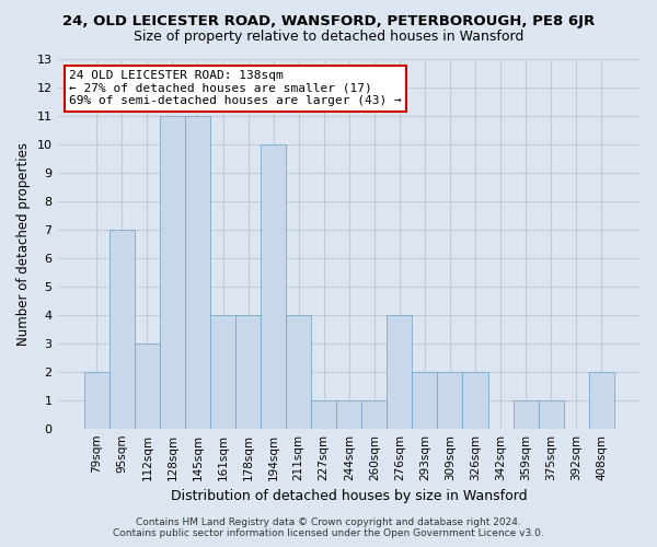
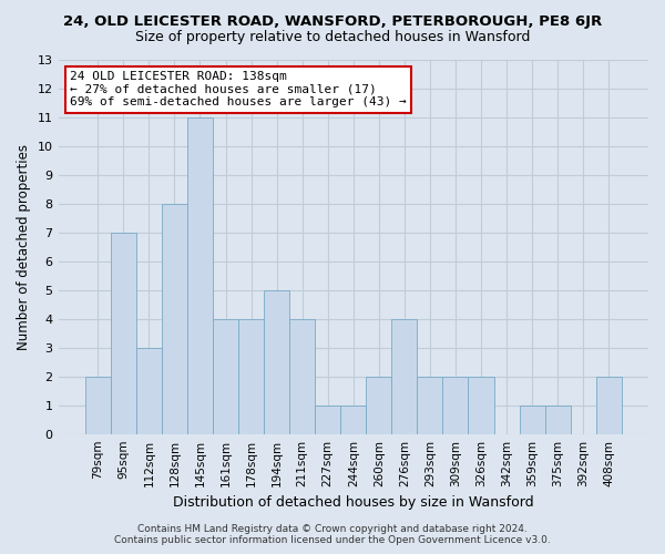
128sqm: 11 -> 8
194sqm: 10 -> 5
260sqm: 1 -> 2
